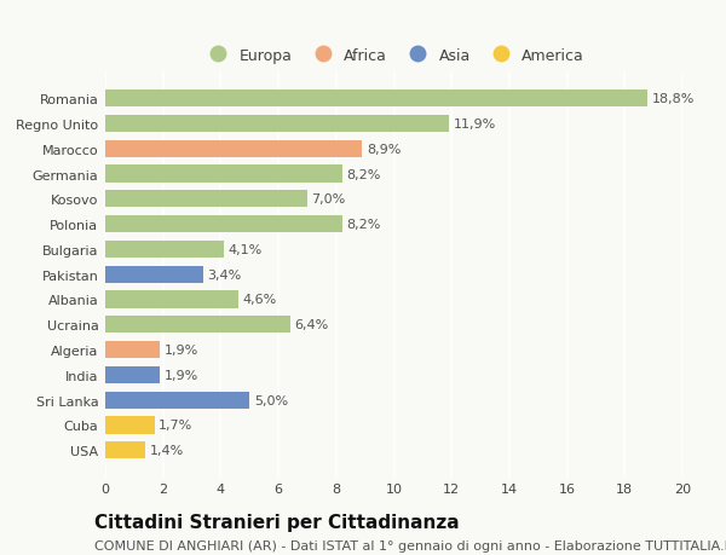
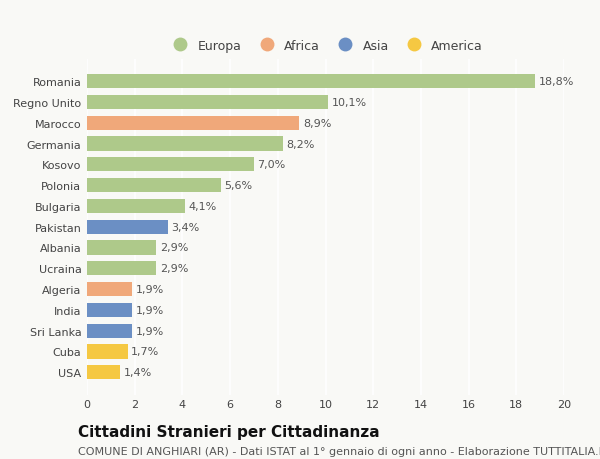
Regno Unito: 11,9% -> 10,1%
Polonia: 8,2% -> 5,6%
Albania: 4,6% -> 2,9%
Ucraina: 6,4% -> 2,9%
Sri Lanka: 5,0% -> 1,9%
